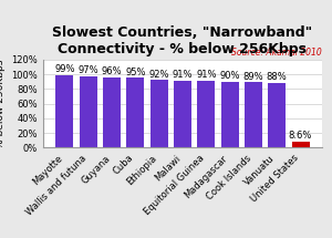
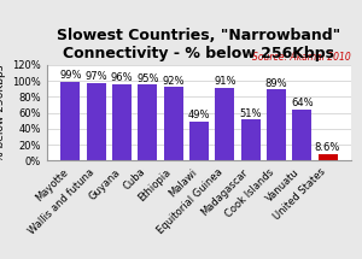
Malawi: 91% -> 49%
Madagascar: 90% -> 51%
Vanuatu: 88% -> 64%
